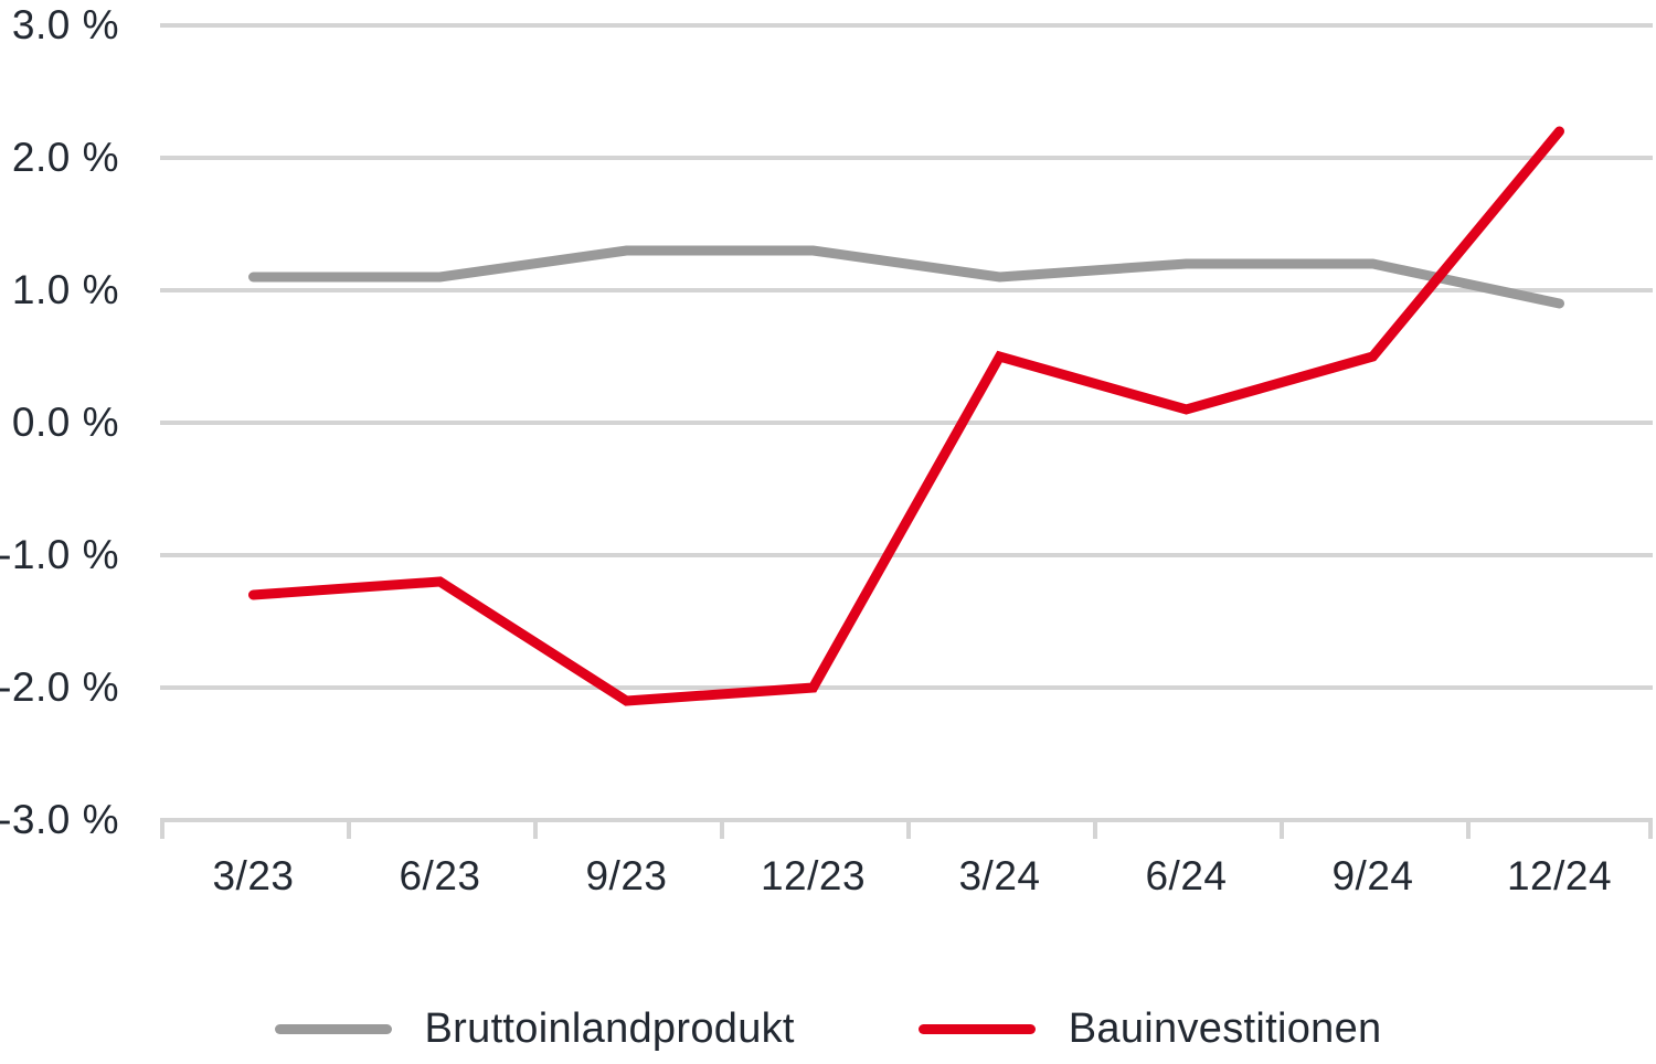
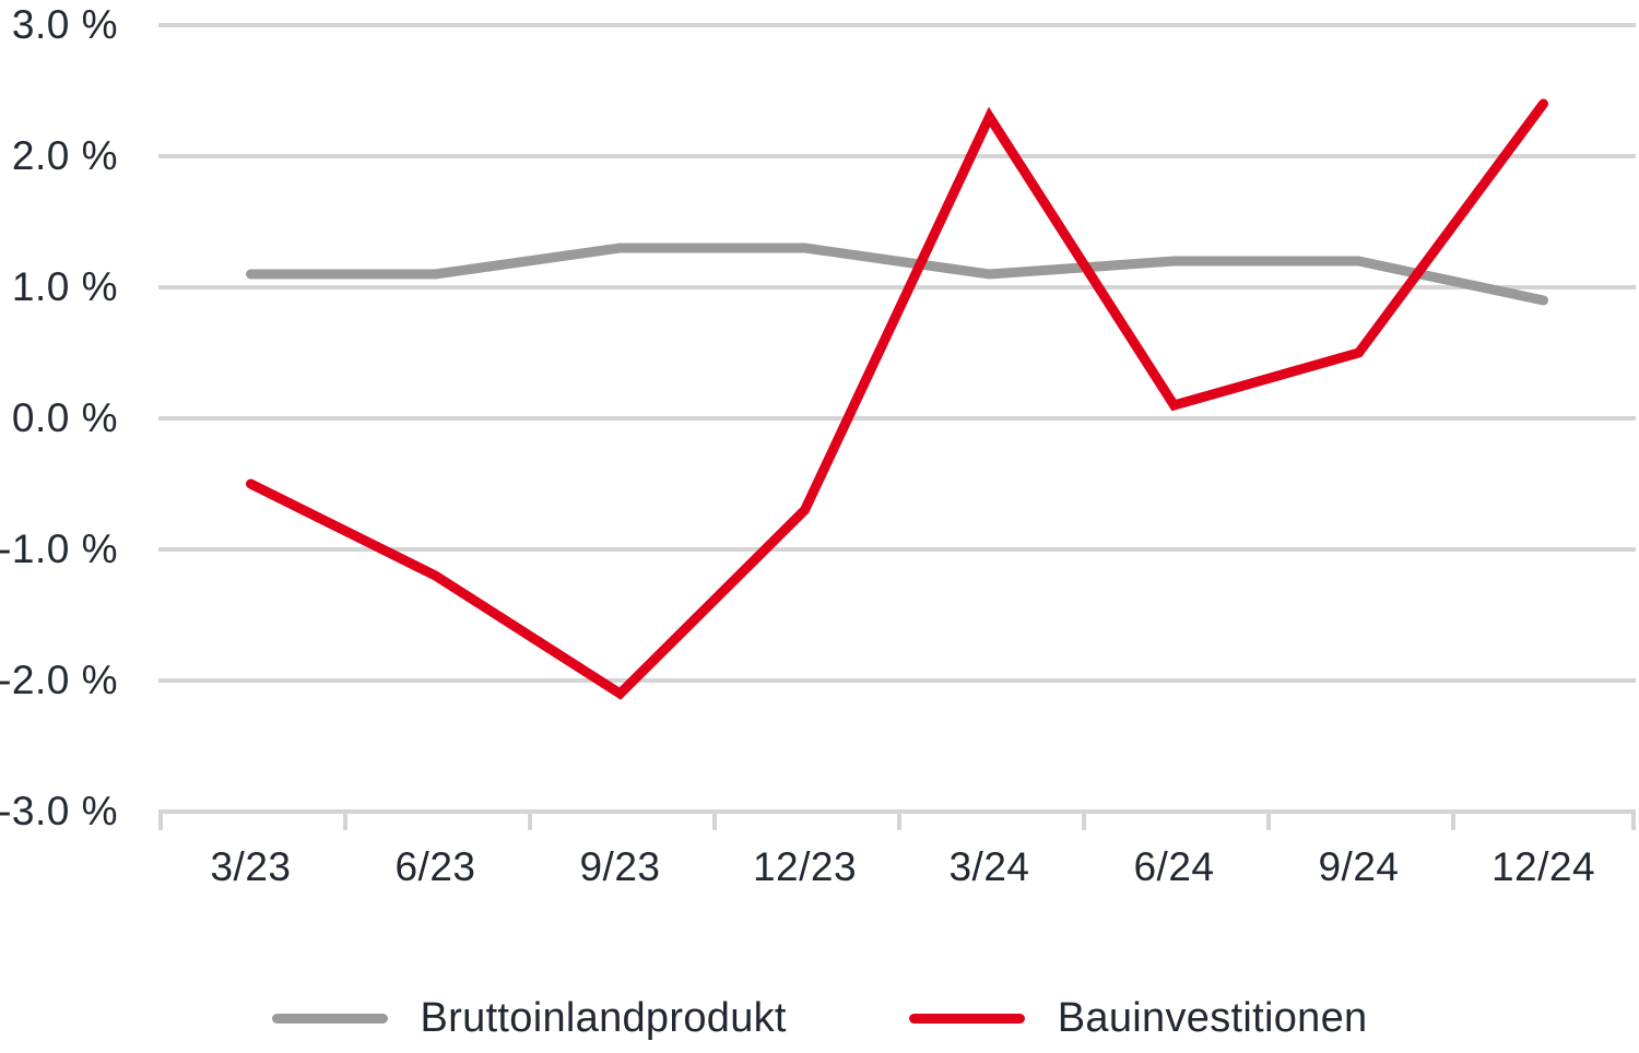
Bauinvestitionen/3/23: -1.3% -> -0.5%
Bauinvestitionen/12/23: -2.0% -> -0.7%
Bauinvestitionen/3/24: 0.5% -> 2.3%
Bauinvestitionen/12/24: 2.2% -> 2.4%
